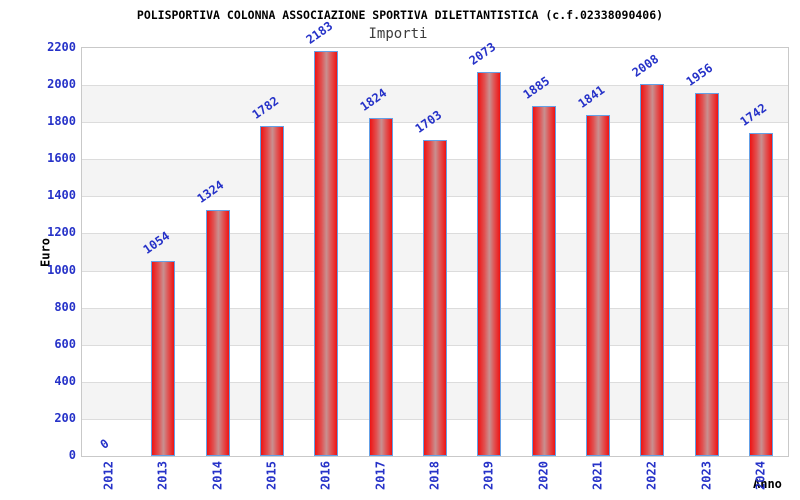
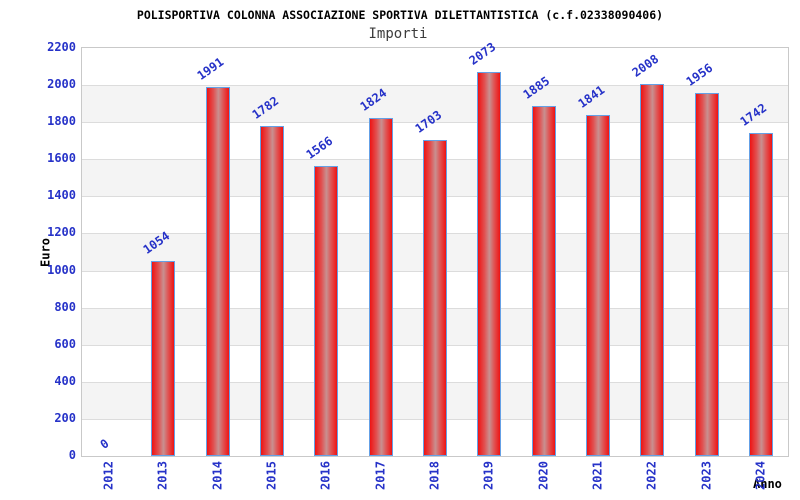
2014: 1324 -> 1991
2016: 2183 -> 1566
